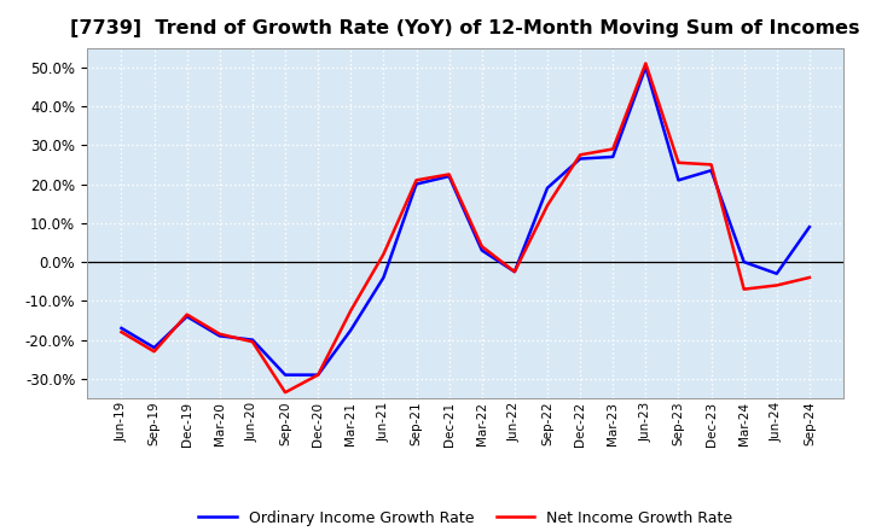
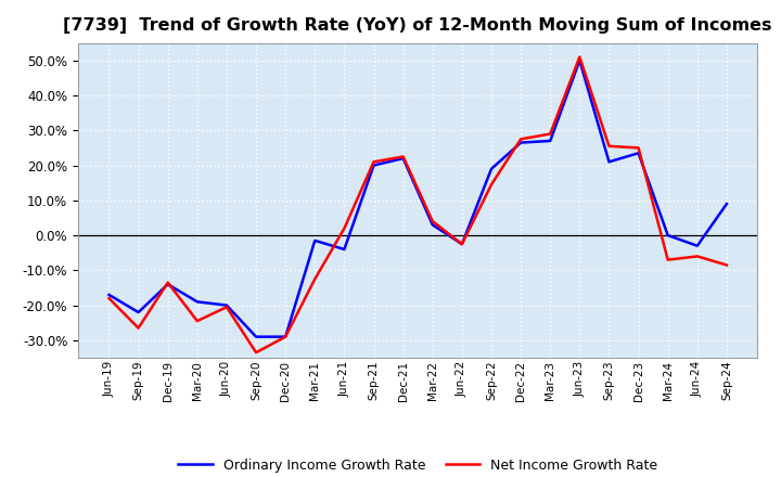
Net Income Growth Rate/Sep-19: -23.0% -> -26.5%
Net Income Growth Rate/Mar-20: -18.5% -> -24.5%
Ordinary Income Growth Rate/Mar-21: -17.5% -> -1.5%
Net Income Growth Rate/Sep-24: -4.0% -> -8.5%
